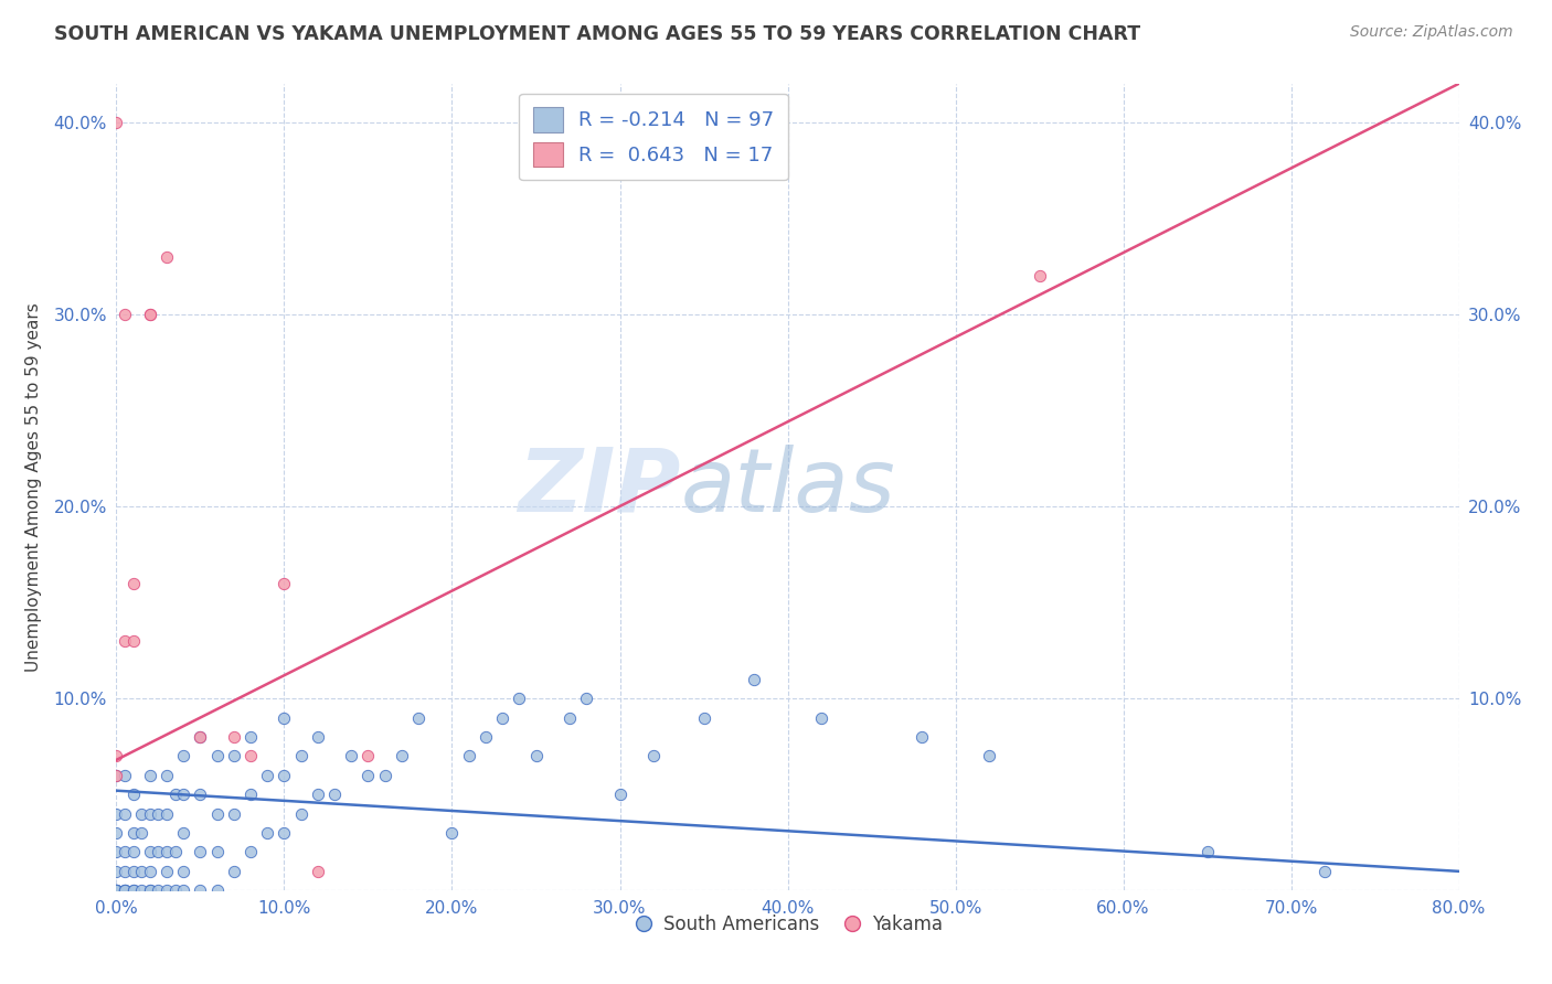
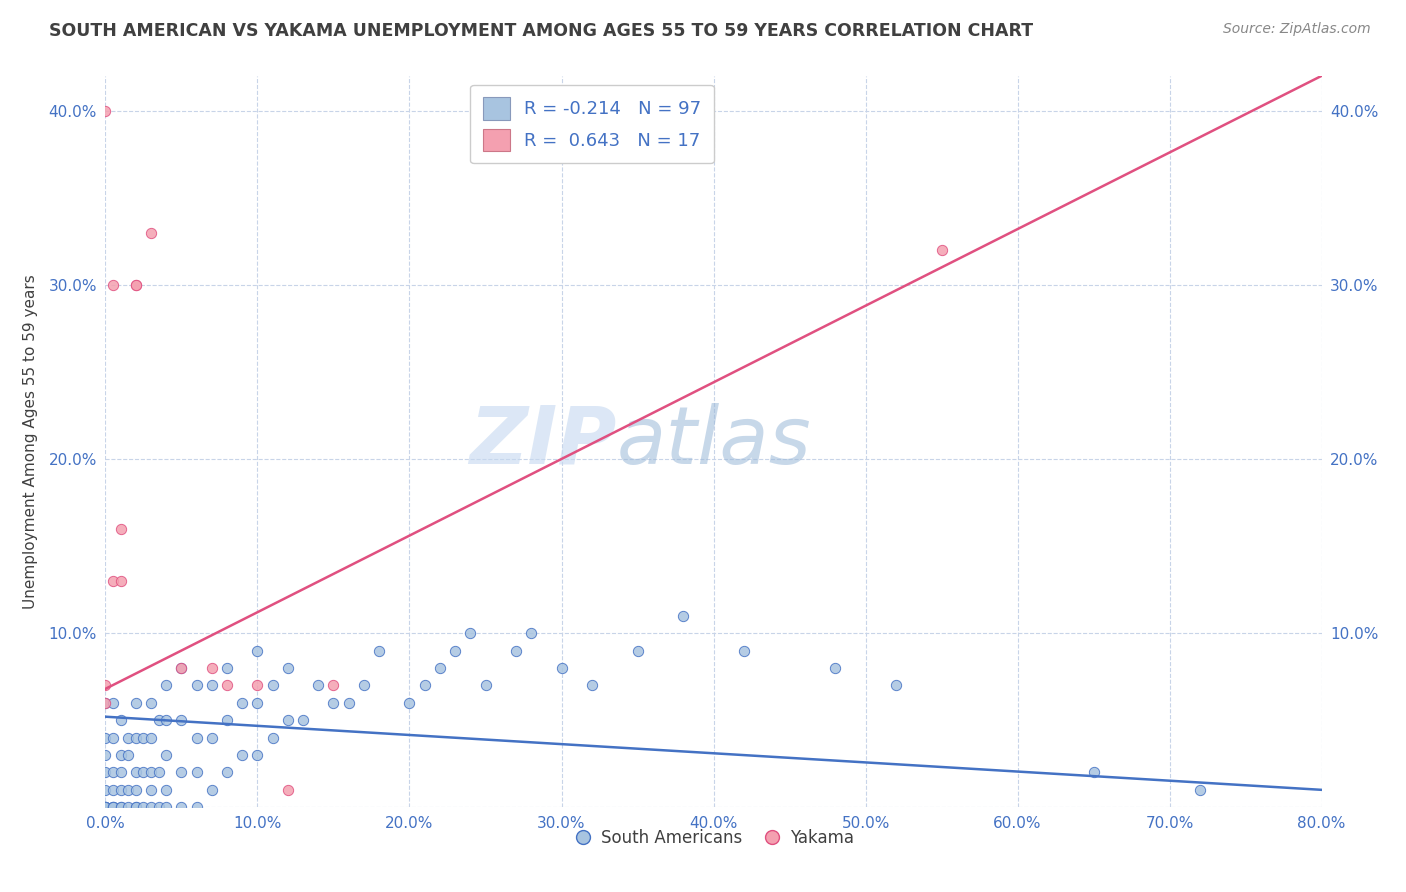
Yakama/10.0%: 16% -> 7%
South Americans/20.0%: 3% -> 6%
South Americans/30.0%: 5% -> 8%
